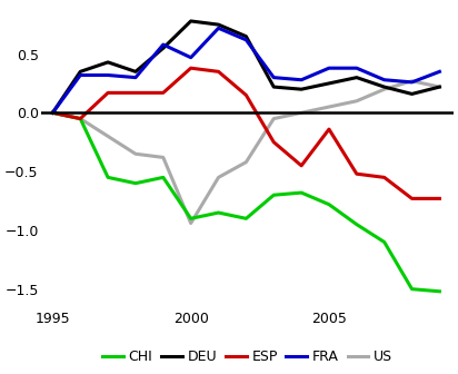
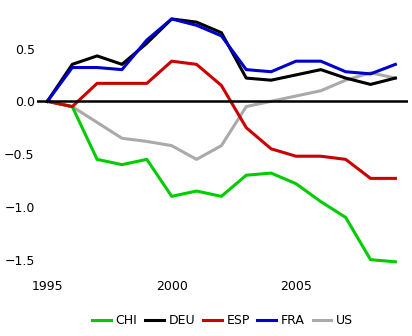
FRA/2000: 0.47 -> 0.78
US/2000: -0.94 -> -0.42
ESP/2005: -0.14 -> -0.52
